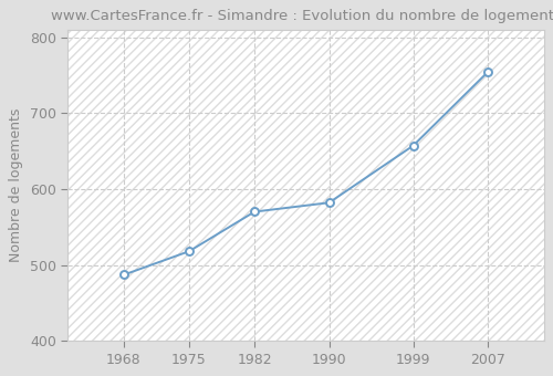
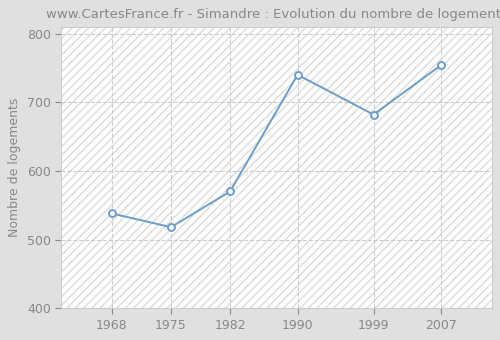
1968: 487 -> 538
1990: 582 -> 740
1999: 657 -> 682
